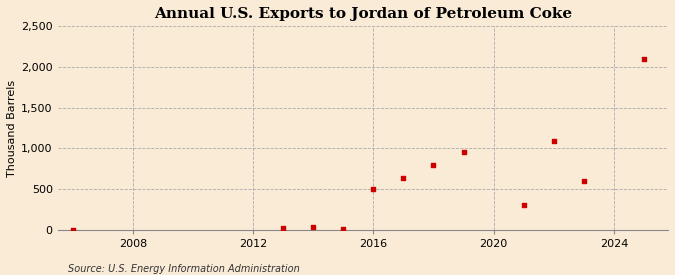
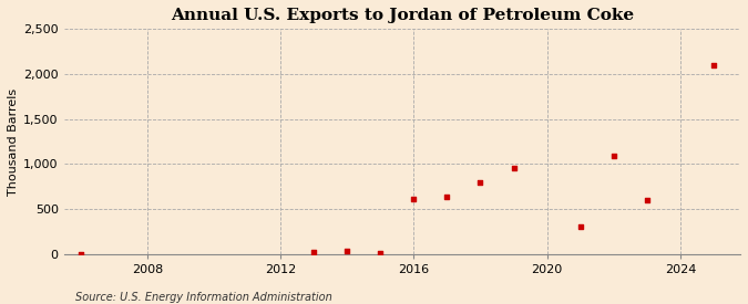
2016: 500 -> 610
